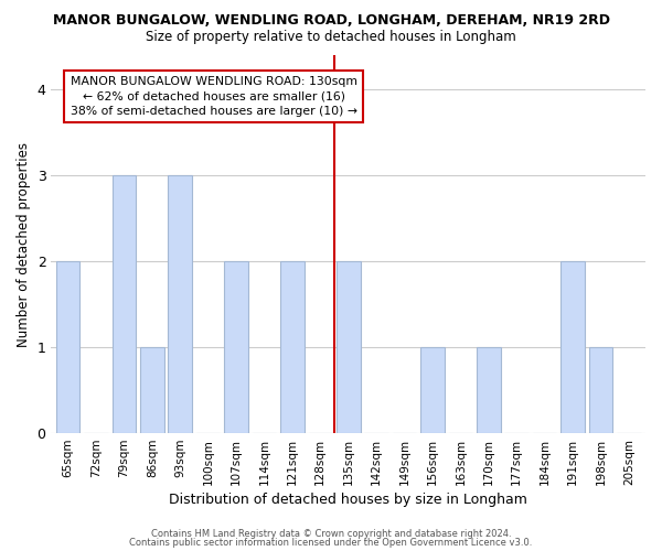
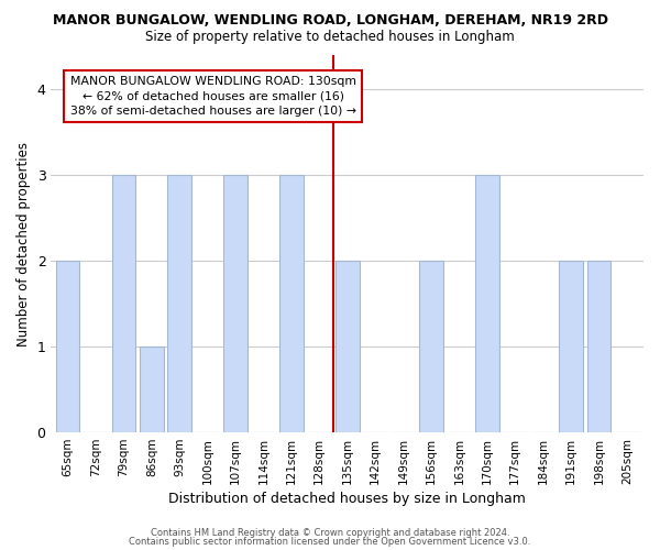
107sqm: 2 -> 3
121sqm: 2 -> 3
156sqm: 1 -> 2
170sqm: 1 -> 3
198sqm: 1 -> 2
